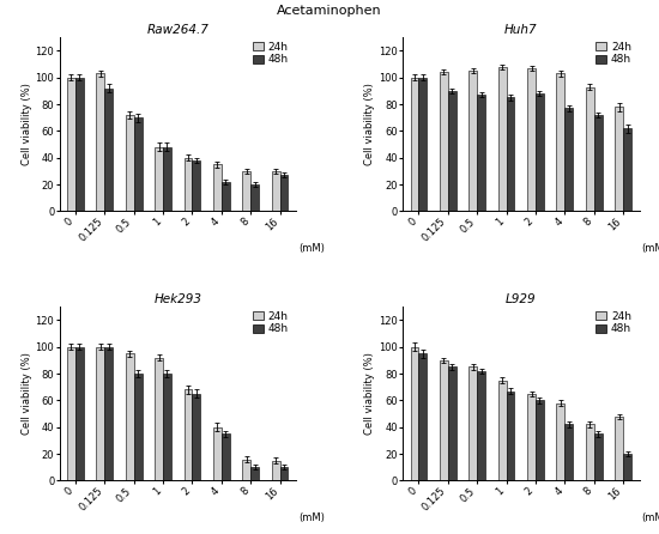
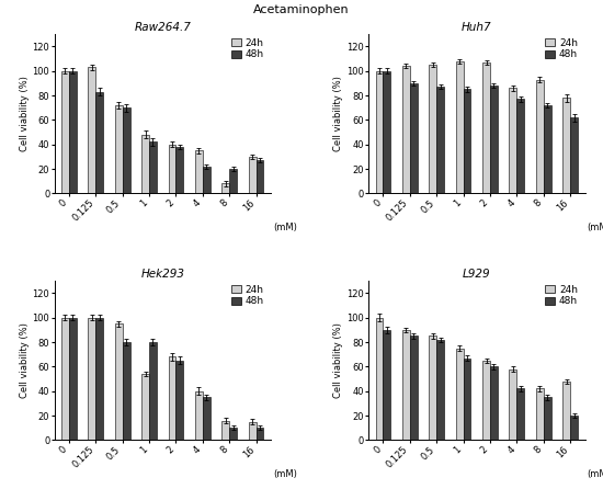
Raw264.7/48h/0.125: 92 -> 83
Raw264.7/48h/1: 48 -> 42
Raw264.7/24h/8: 30 -> 8
Huh7/24h/4: 103 -> 86
Hek293/24h/1: 92 -> 54
L929/48h/0: 95 -> 90
